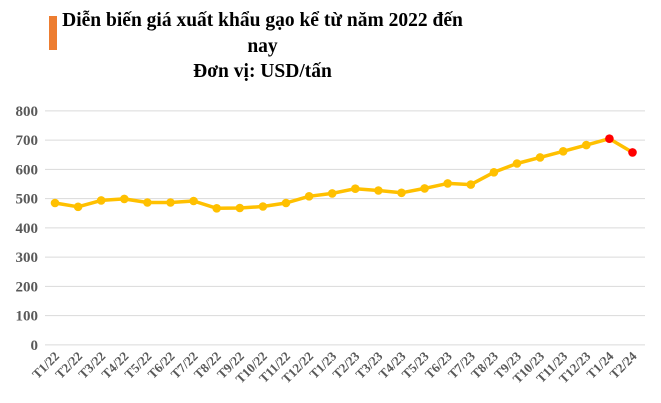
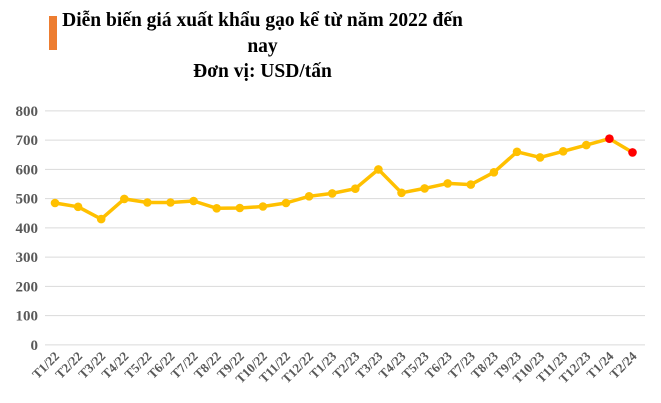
T3/22: 490 -> 430
T3/23: 530 -> 600
T9/23: 620 -> 660
